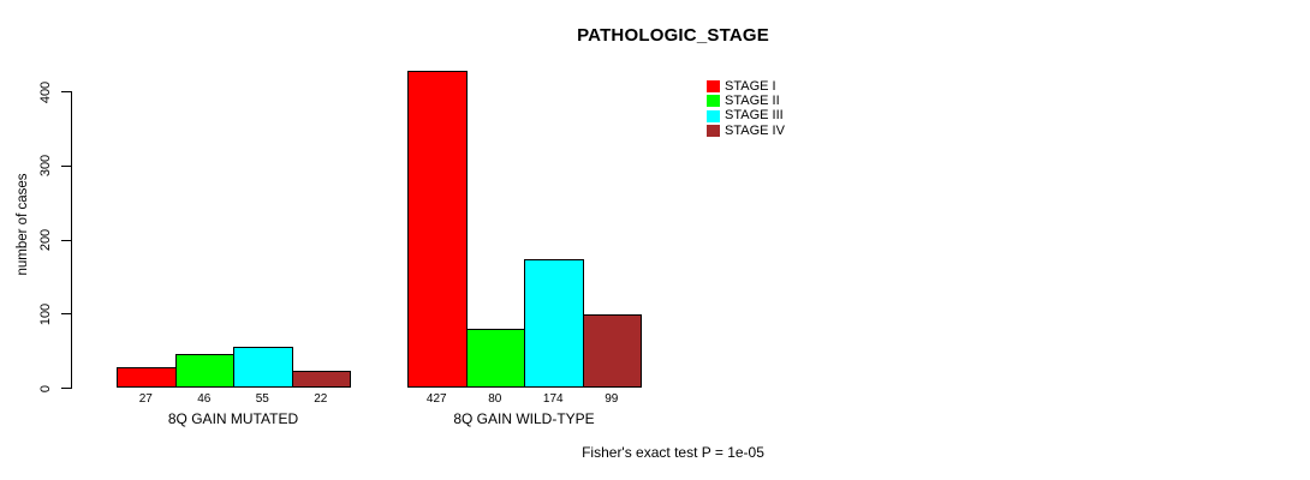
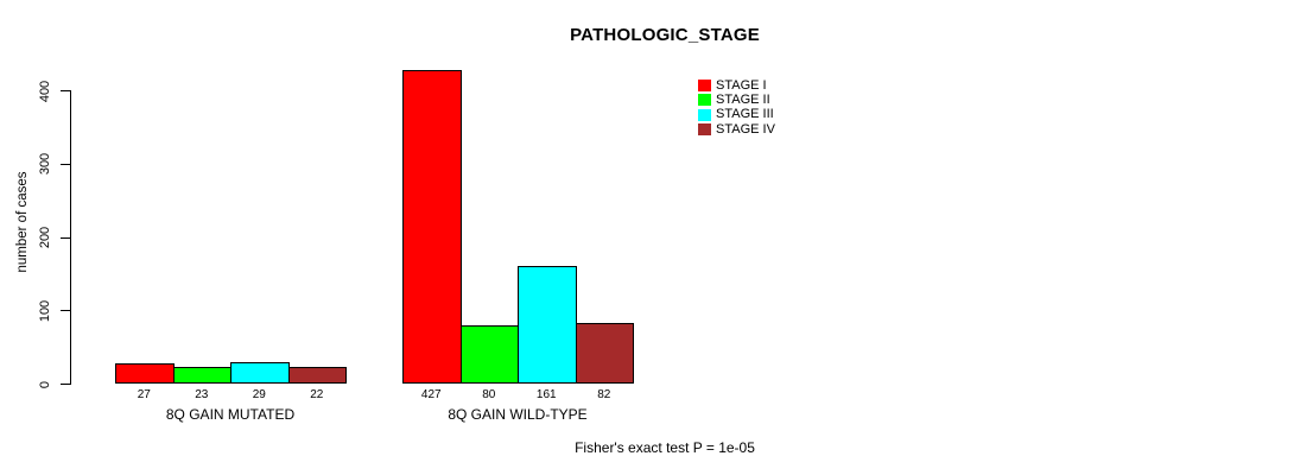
STAGE II/8Q GAIN MUTATED: 46 -> 23
STAGE III/8Q GAIN MUTATED: 55 -> 29
STAGE III/8Q GAIN WILD-TYPE: 174 -> 161
STAGE IV/8Q GAIN WILD-TYPE: 99 -> 82
